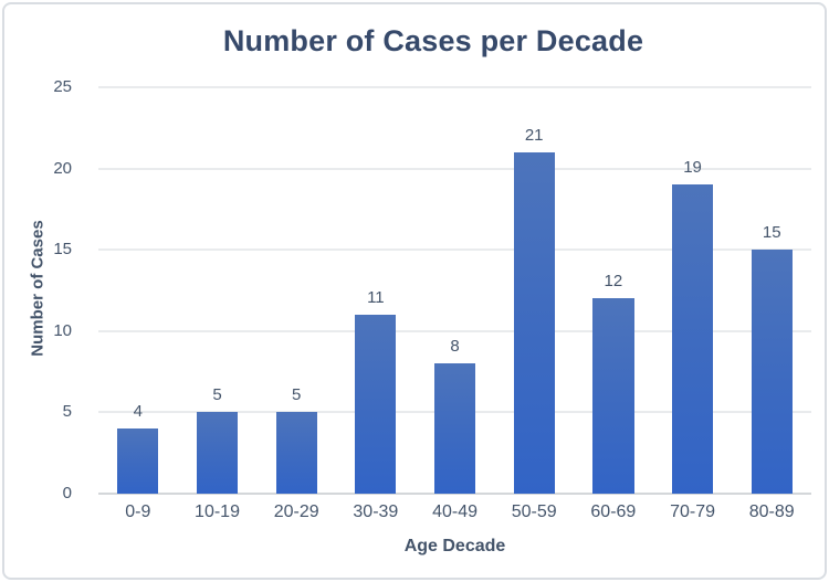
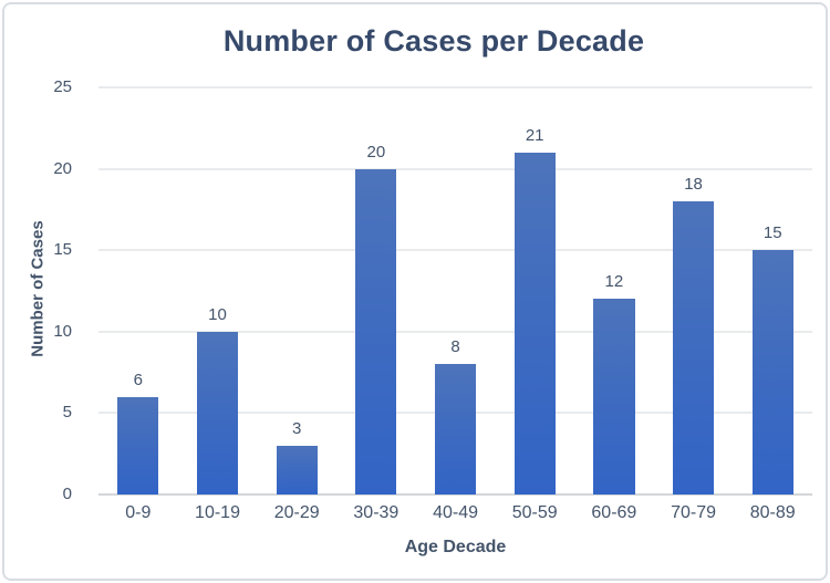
0-9: 4 -> 6
10-19: 5 -> 10
20-29: 5 -> 3
30-39: 11 -> 20
70-79: 19 -> 18
